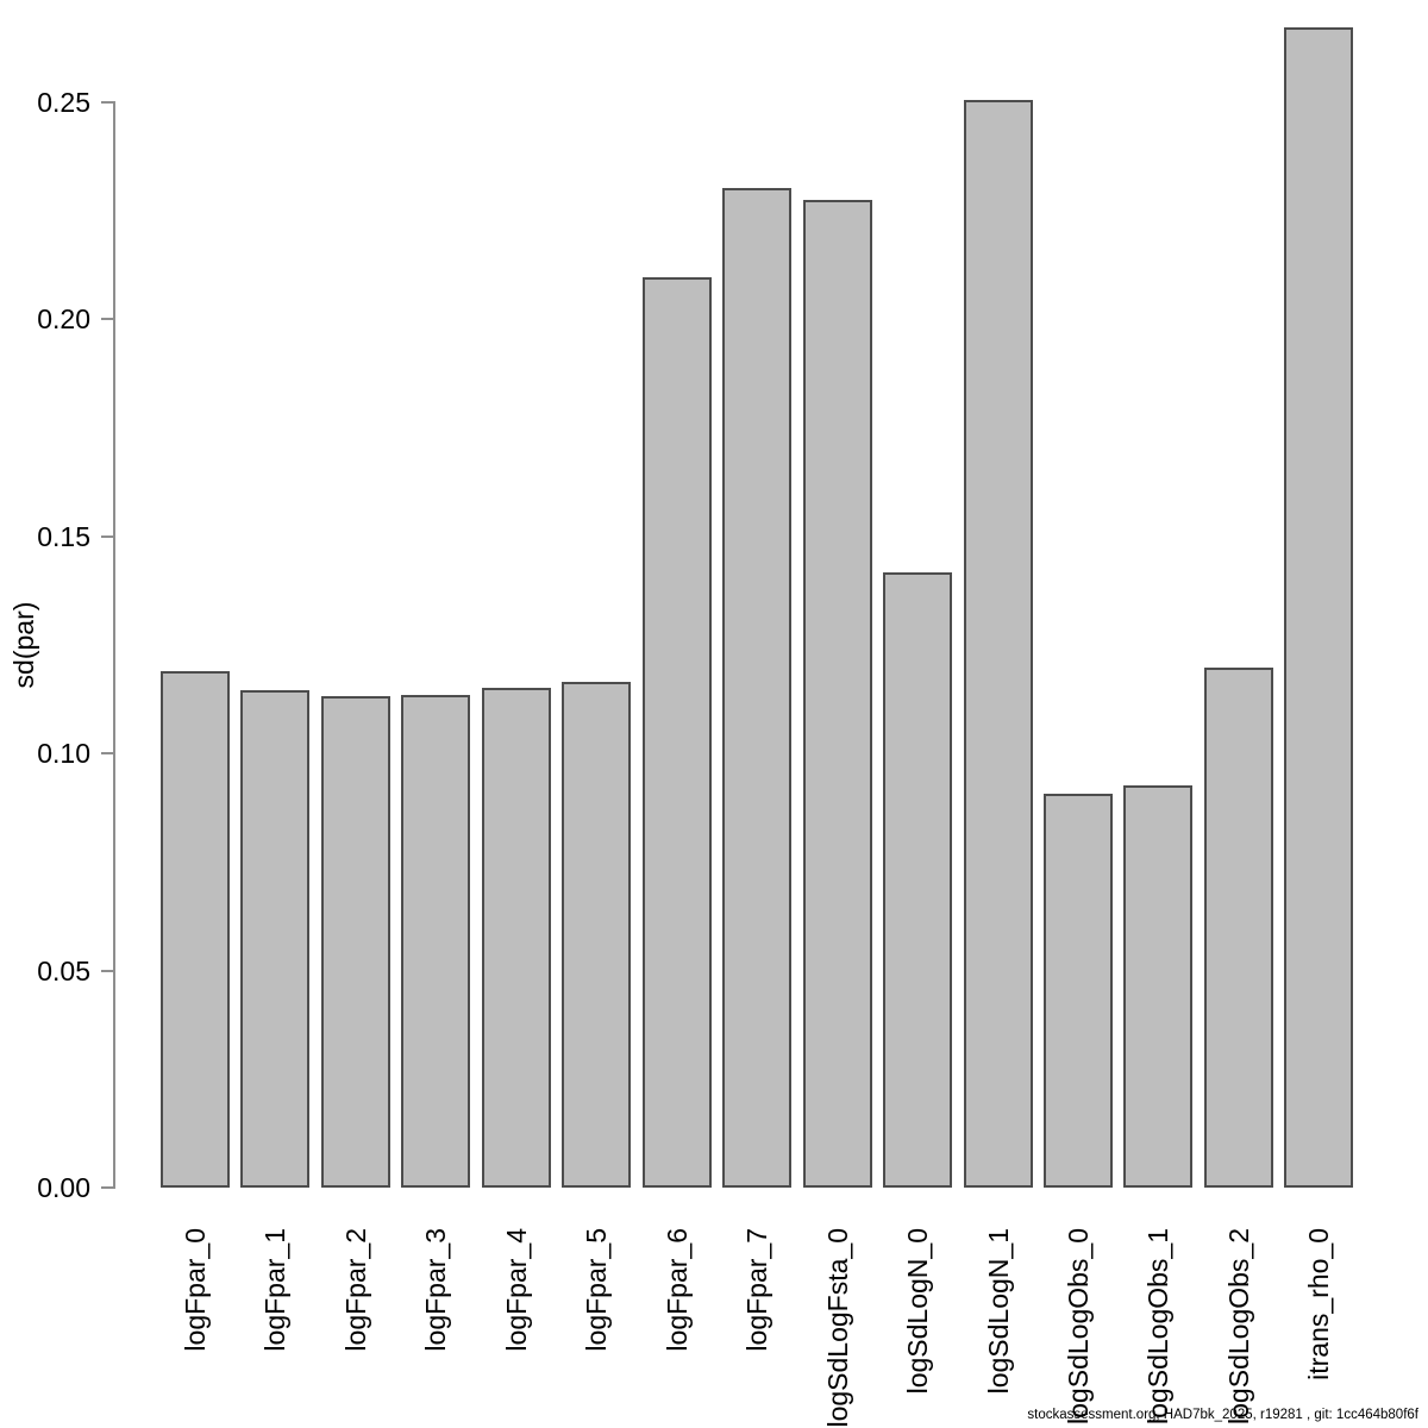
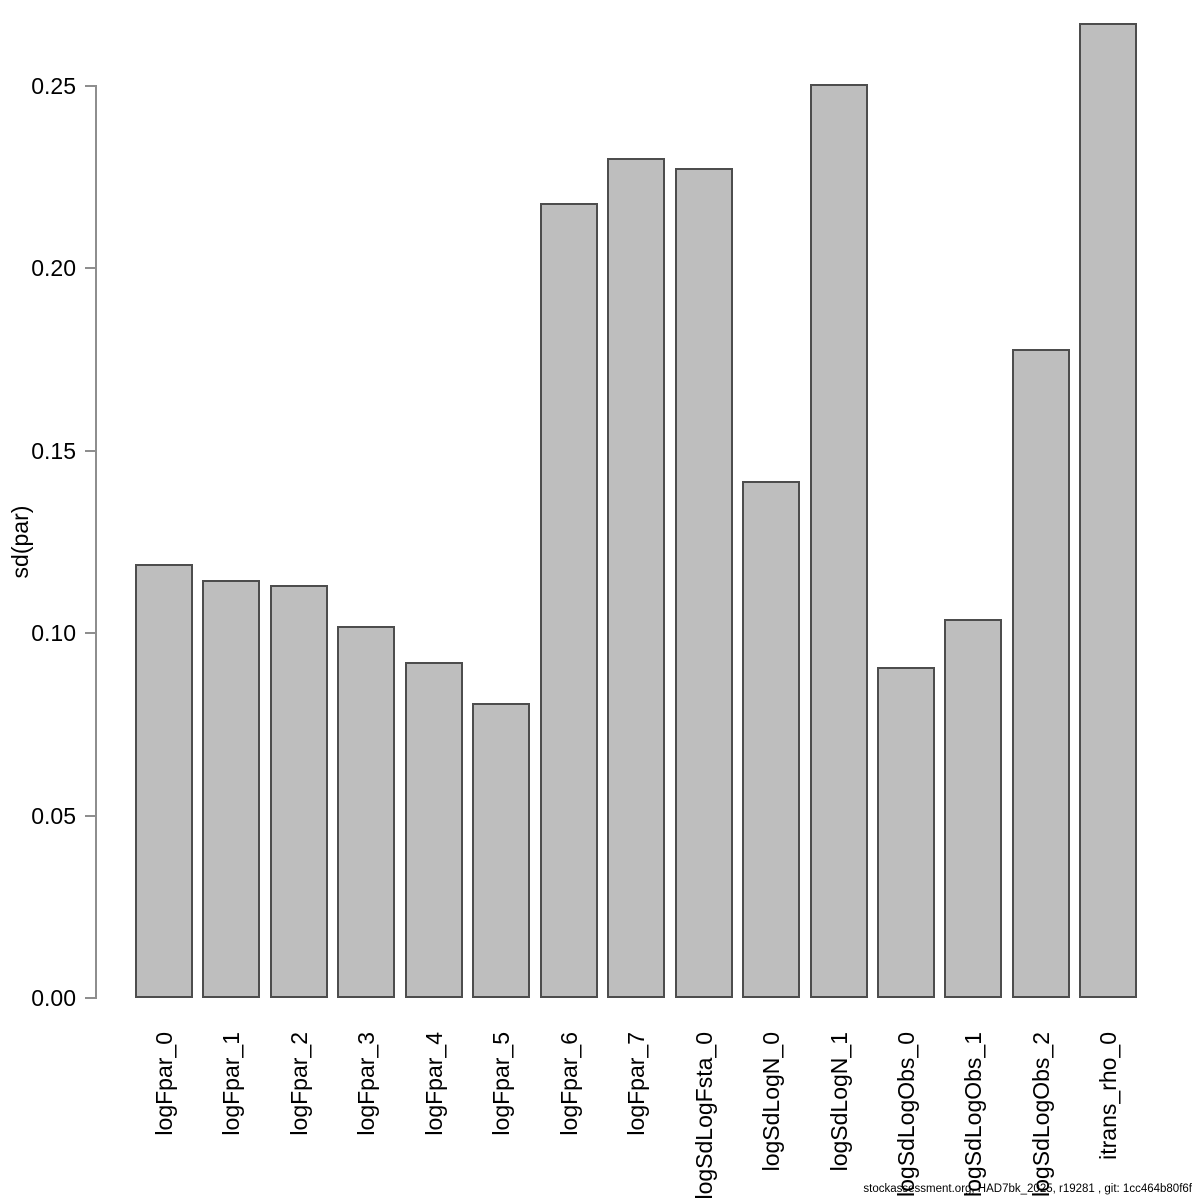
logFpar_3: 0.114 -> 0.102
logFpar_4: 0.115 -> 0.092
logFpar_5: 0.117 -> 0.081
logFpar_6: 0.210 -> 0.218
logSdLogObs_1: 0.093 -> 0.104
logSdLogObs_2: 0.120 -> 0.178
